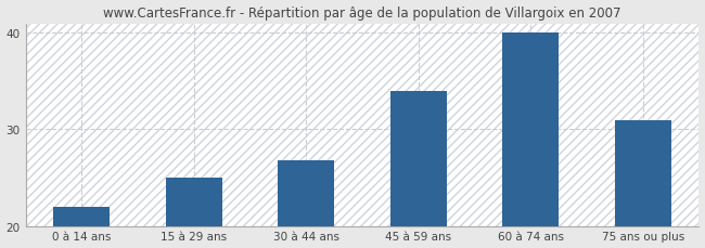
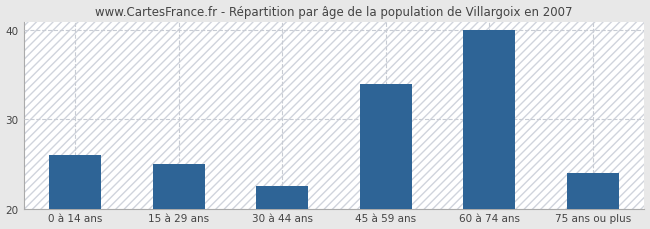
0 à 14 ans: 22.0 -> 26.0
30 à 44 ans: 26.8 -> 22.5
75 ans ou plus: 31.0 -> 24.0
